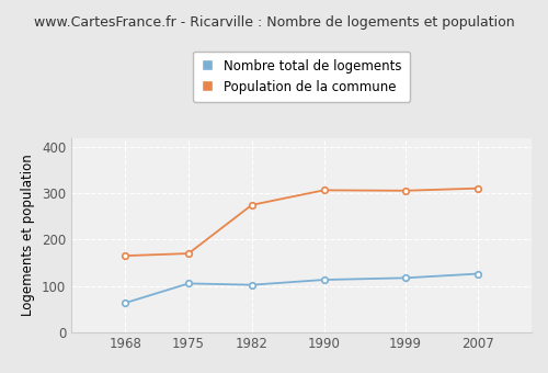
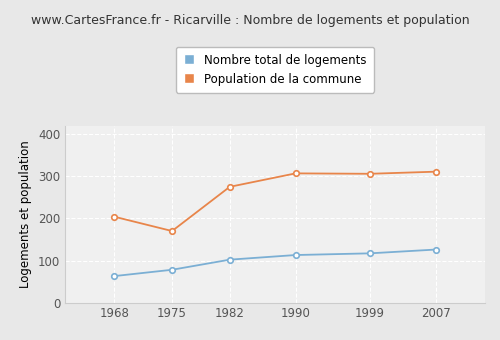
Population de la commune/1968: 165 -> 204
Nombre total de logements/1975: 105 -> 78
